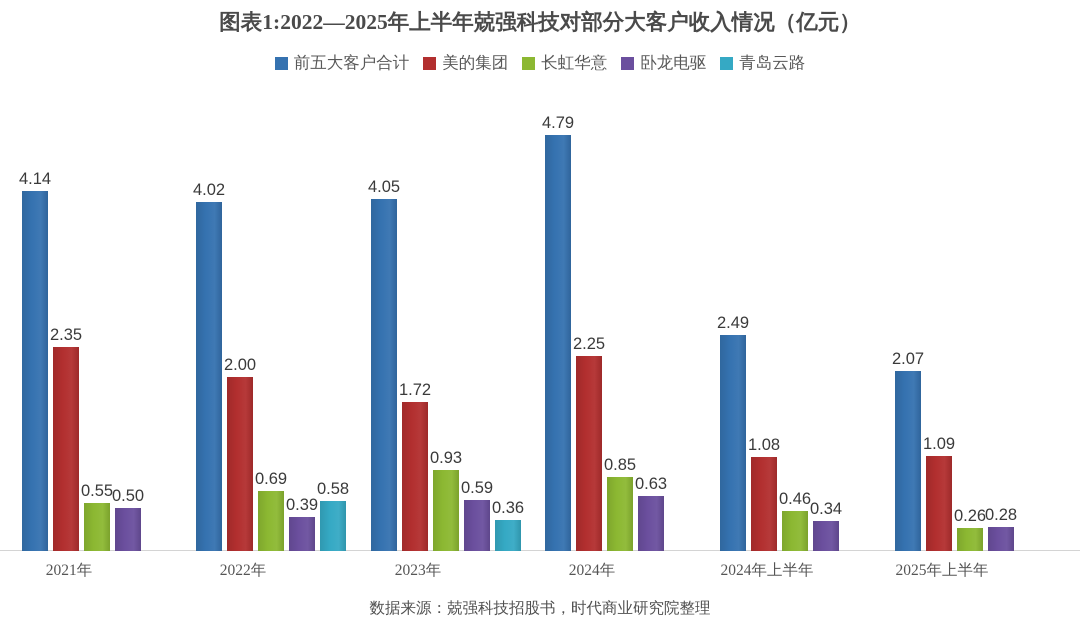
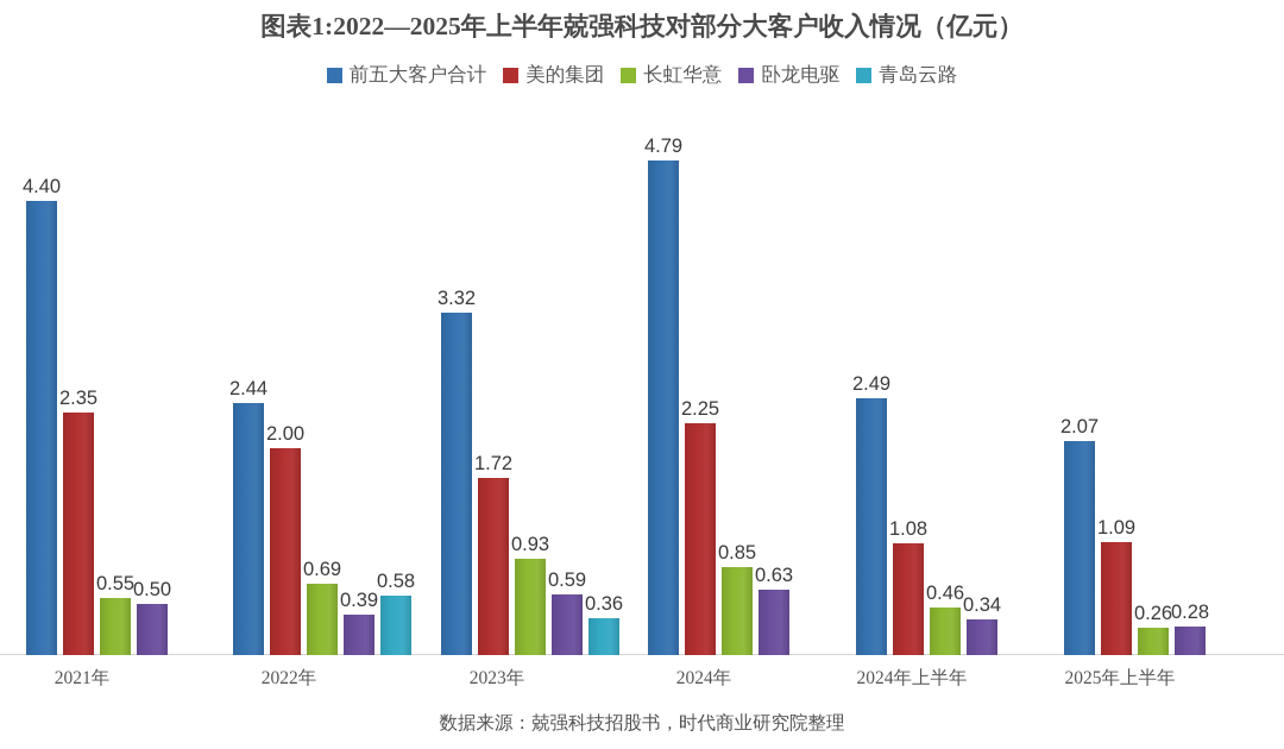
前五大客户合计/2021年: 4.14 -> 4.40
前五大客户合计/2022年: 4.02 -> 2.44
前五大客户合计/2023年: 4.05 -> 3.32
